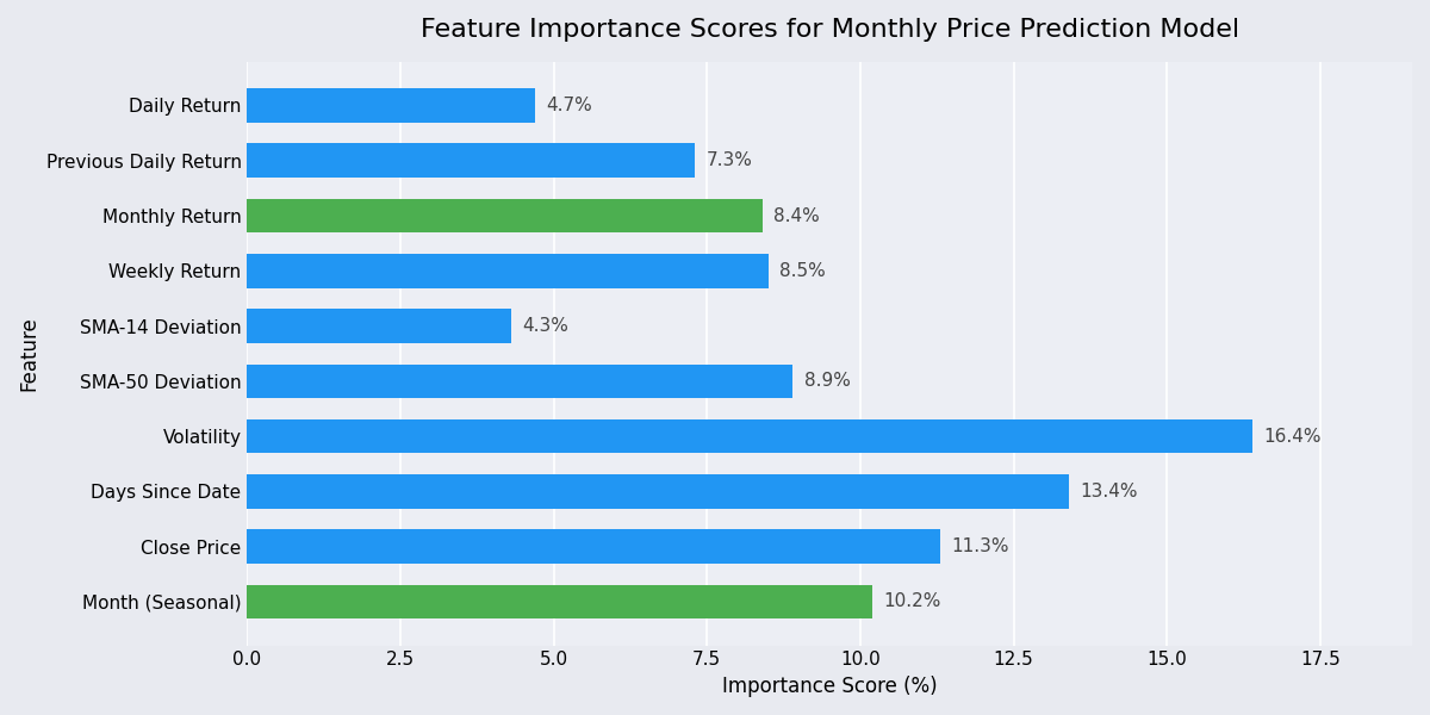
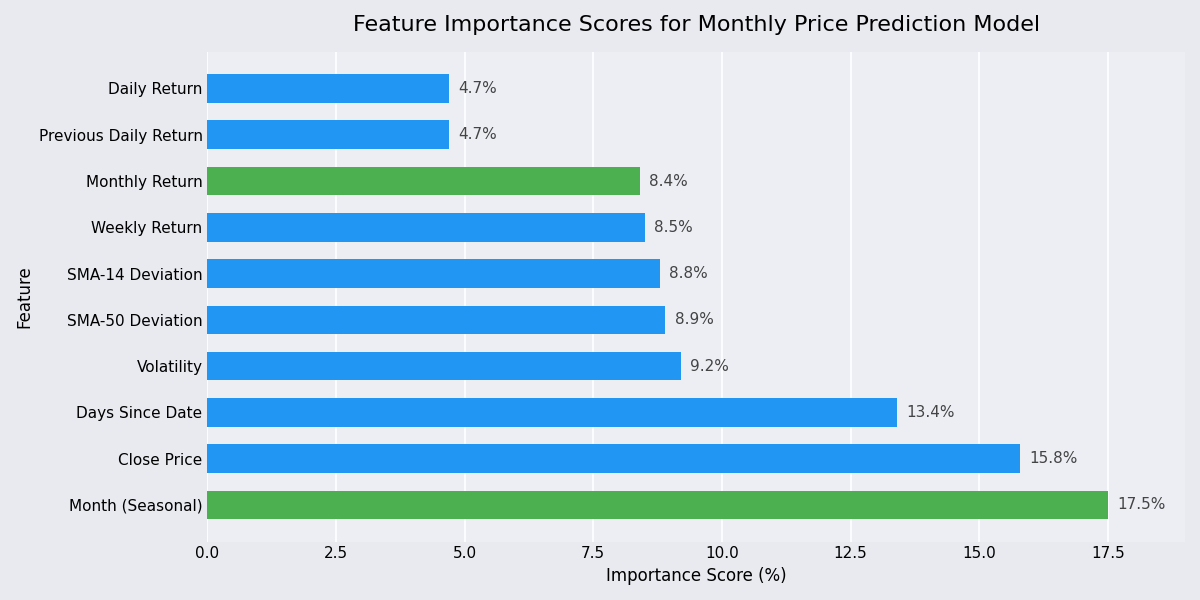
Previous Daily Return: 7.3% -> 4.7%
SMA-14 Deviation: 4.3% -> 8.8%
Volatility: 16.4% -> 9.2%
Close Price: 11.3% -> 15.8%
Month (Seasonal): 10.2% -> 17.5%
